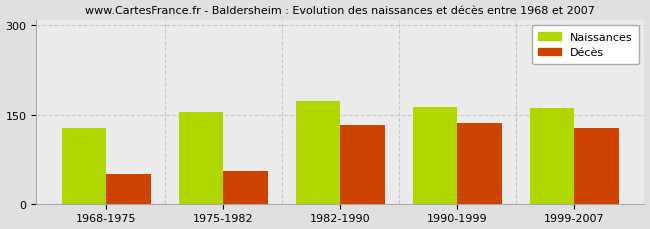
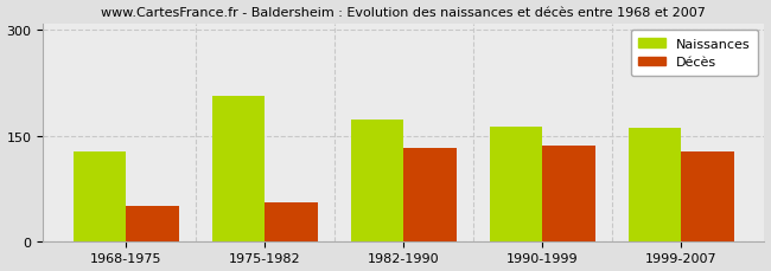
Naissances/1975-1982: 155 -> 206
